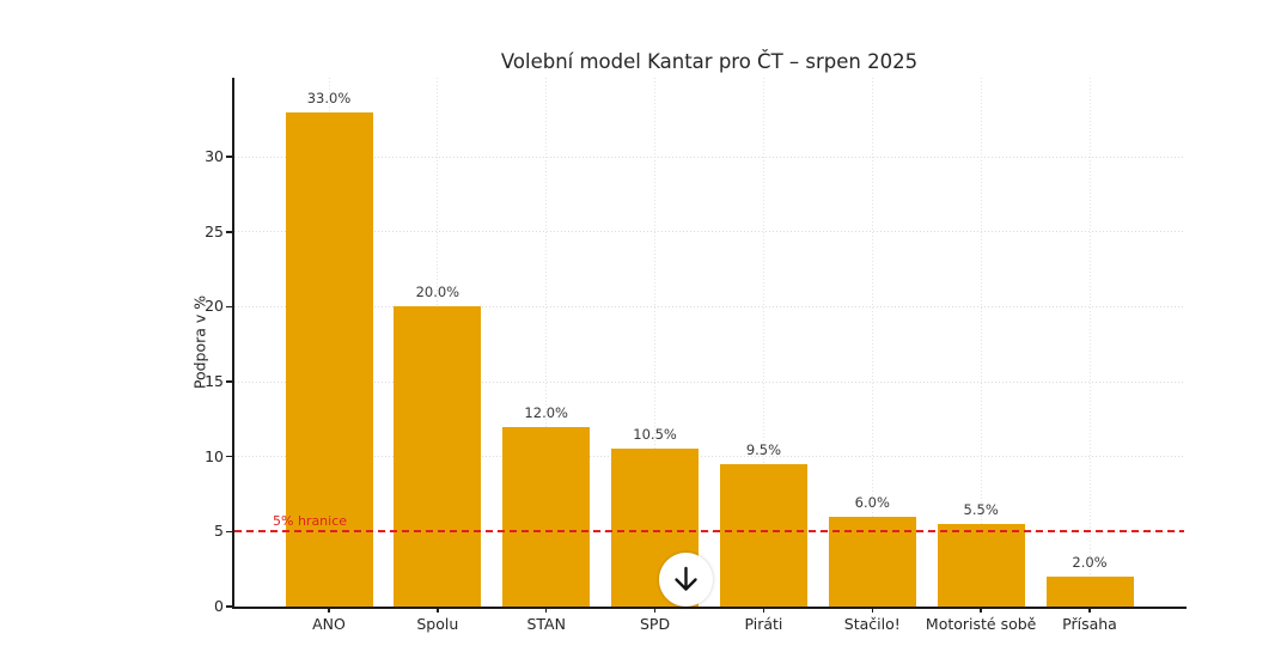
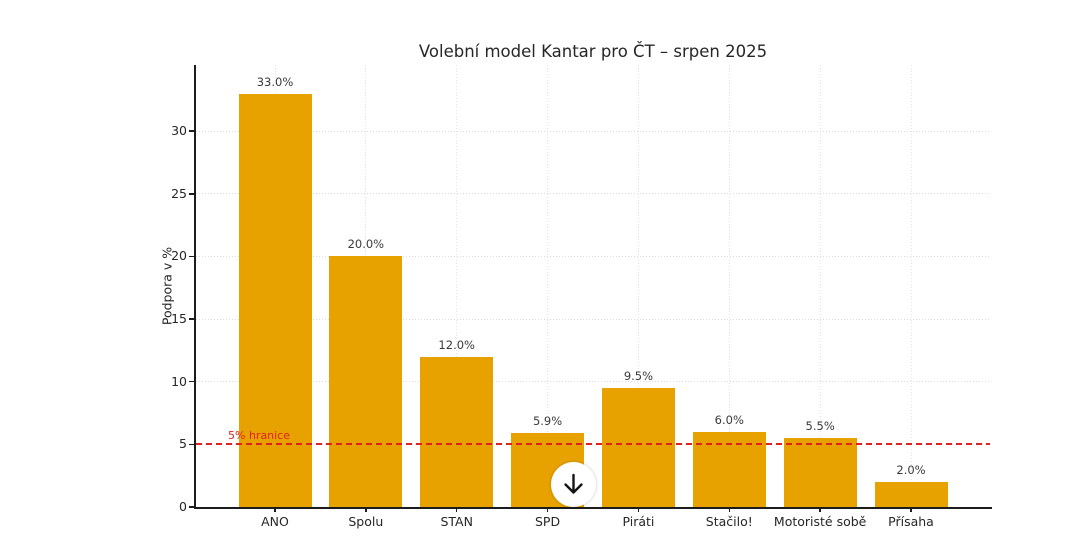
SPD: 10.5% -> 5.9%
